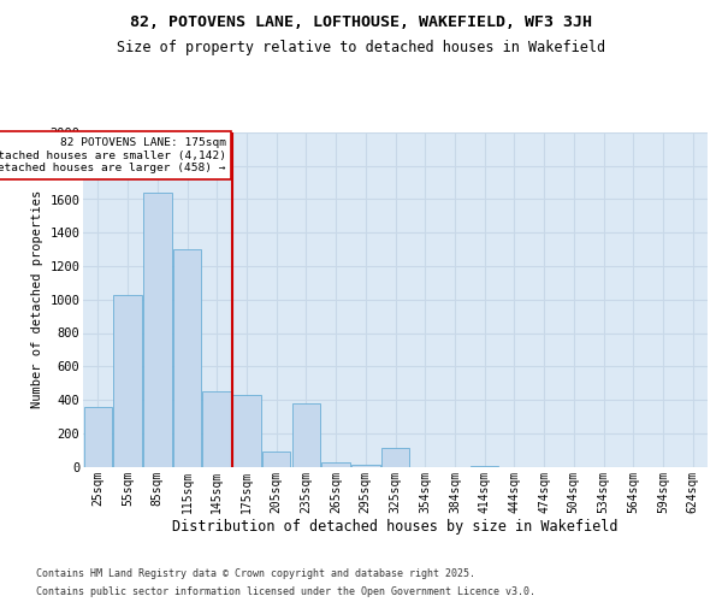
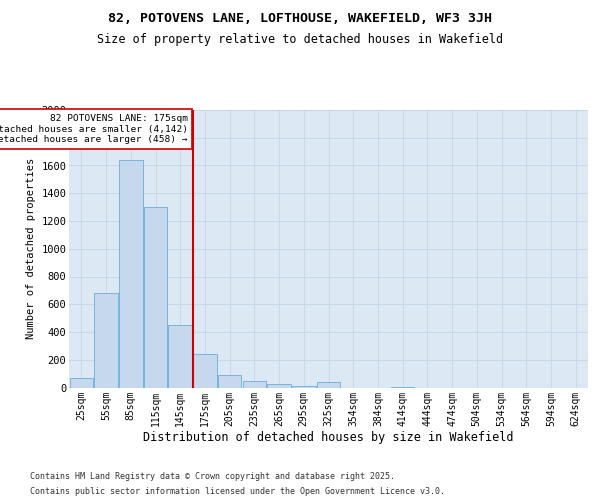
25sqm: 360 -> 70
55sqm: 1030 -> 680
175sqm: 430 -> 240
235sqm: 380 -> 40
325sqm: 110 -> 40
